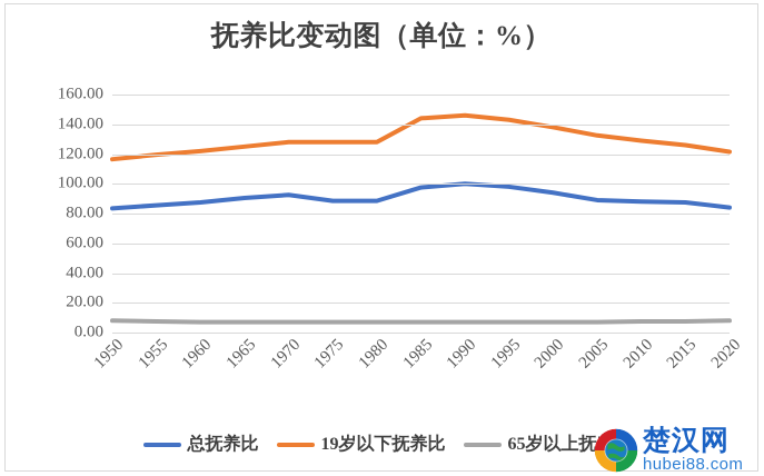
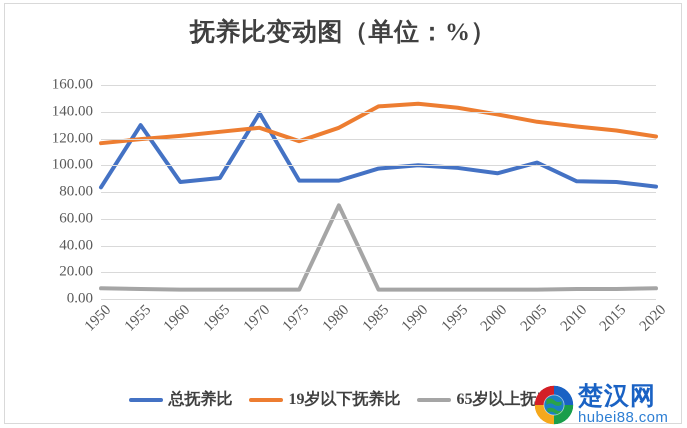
总抚养比/1955: 86 -> 130
总抚养比/1970: 92 -> 139
19岁以下抚养比/1975: 128 -> 118
65岁以上抚养比/1980: 7 -> 70
总抚养比/2005: 89 -> 102
